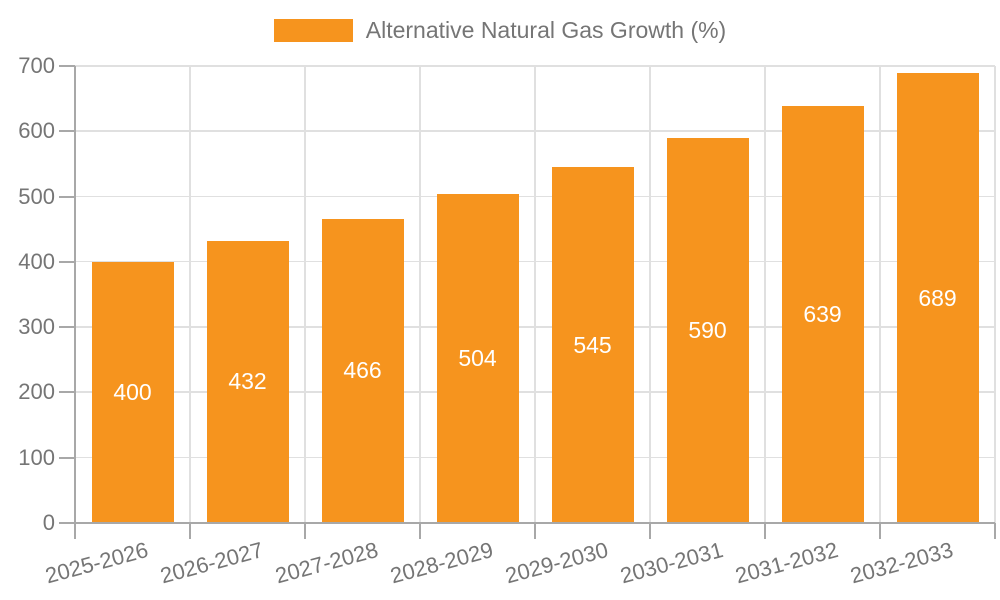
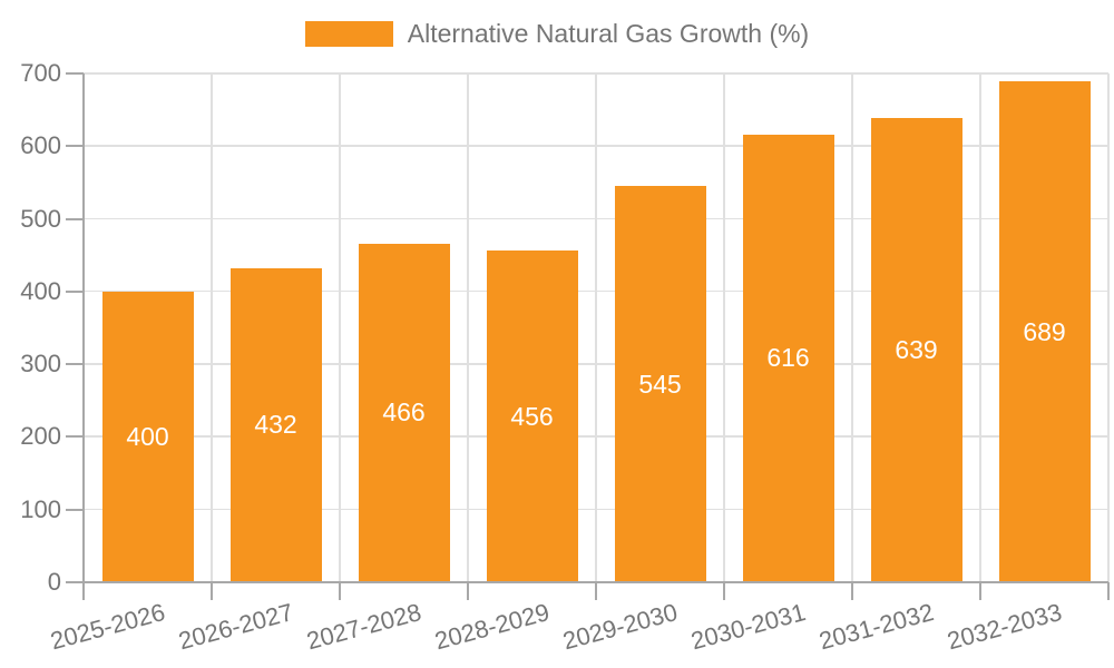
2028-2029: 504 -> 456
2030-2031: 590 -> 616
